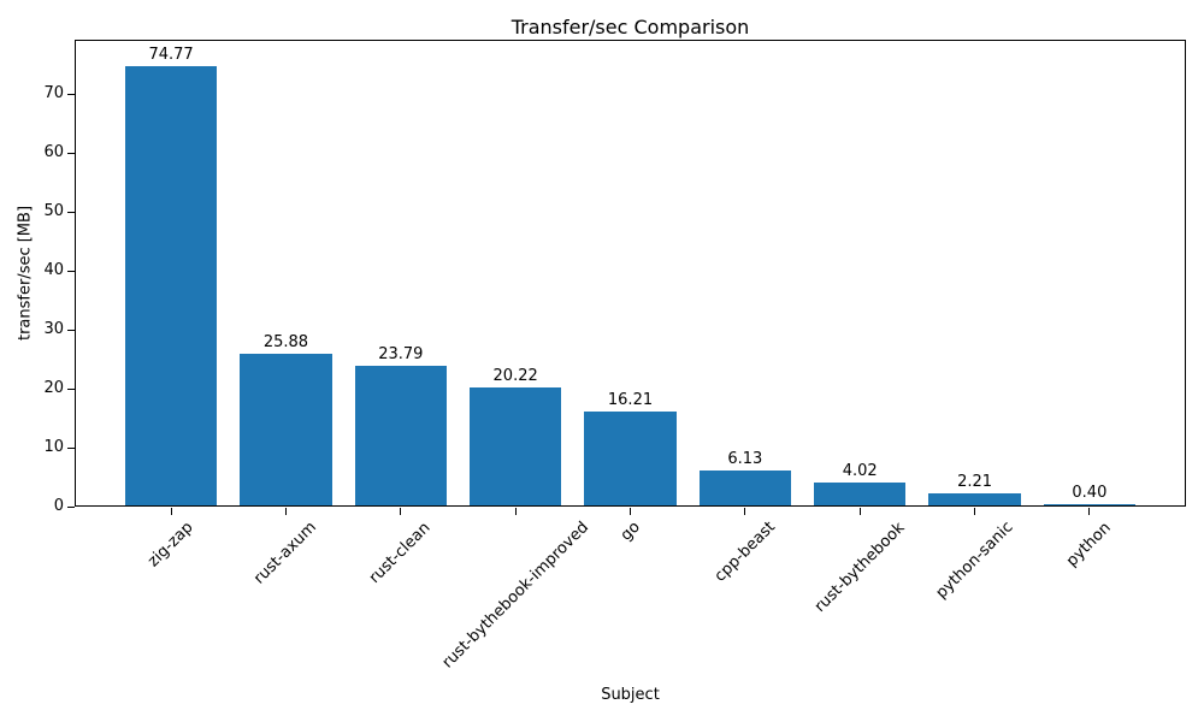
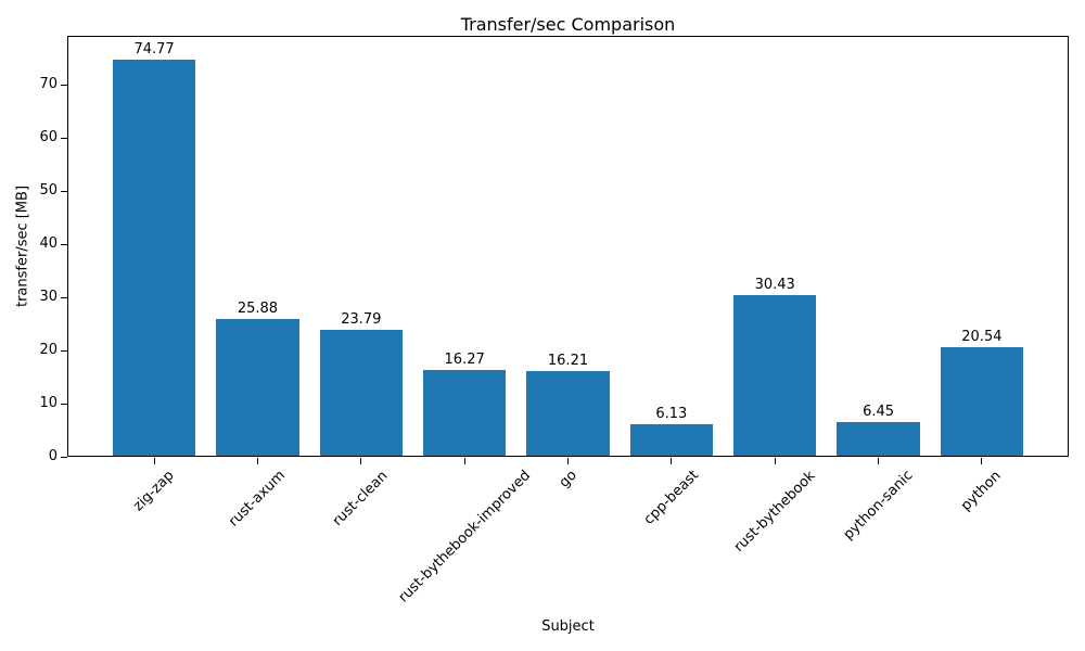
rust-bythebook-improved: 20.22 -> 16.27
rust-bythebook: 4.02 -> 30.43
python-sanic: 2.21 -> 6.45
python: 0.40 -> 20.54
